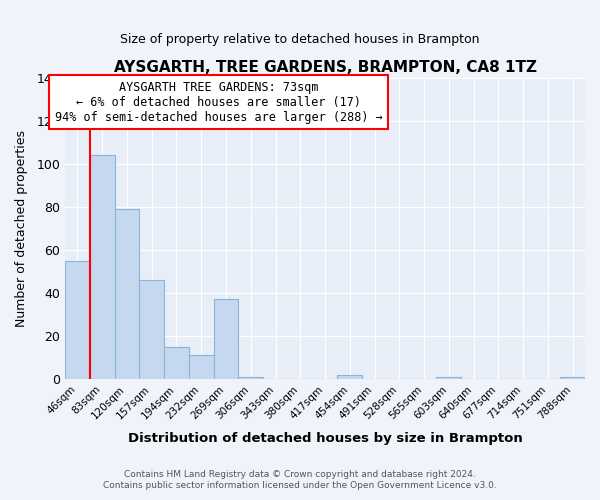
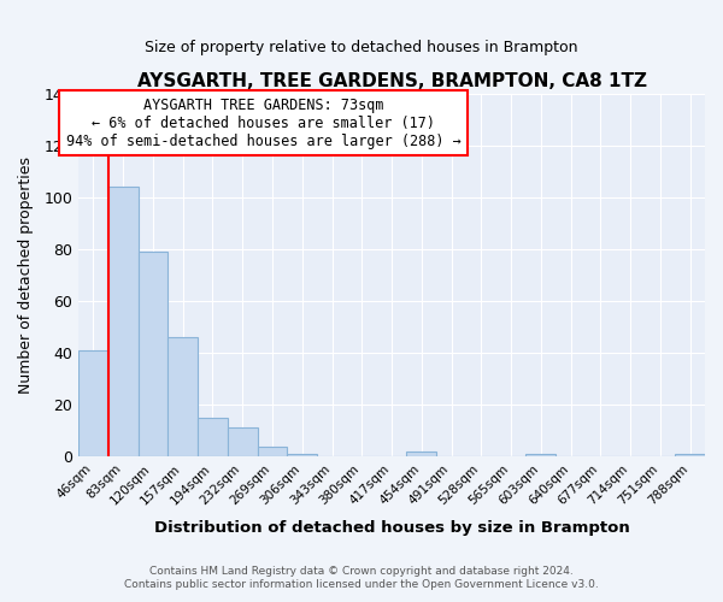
46sqm: 55 -> 41
269sqm: 37 -> 4
